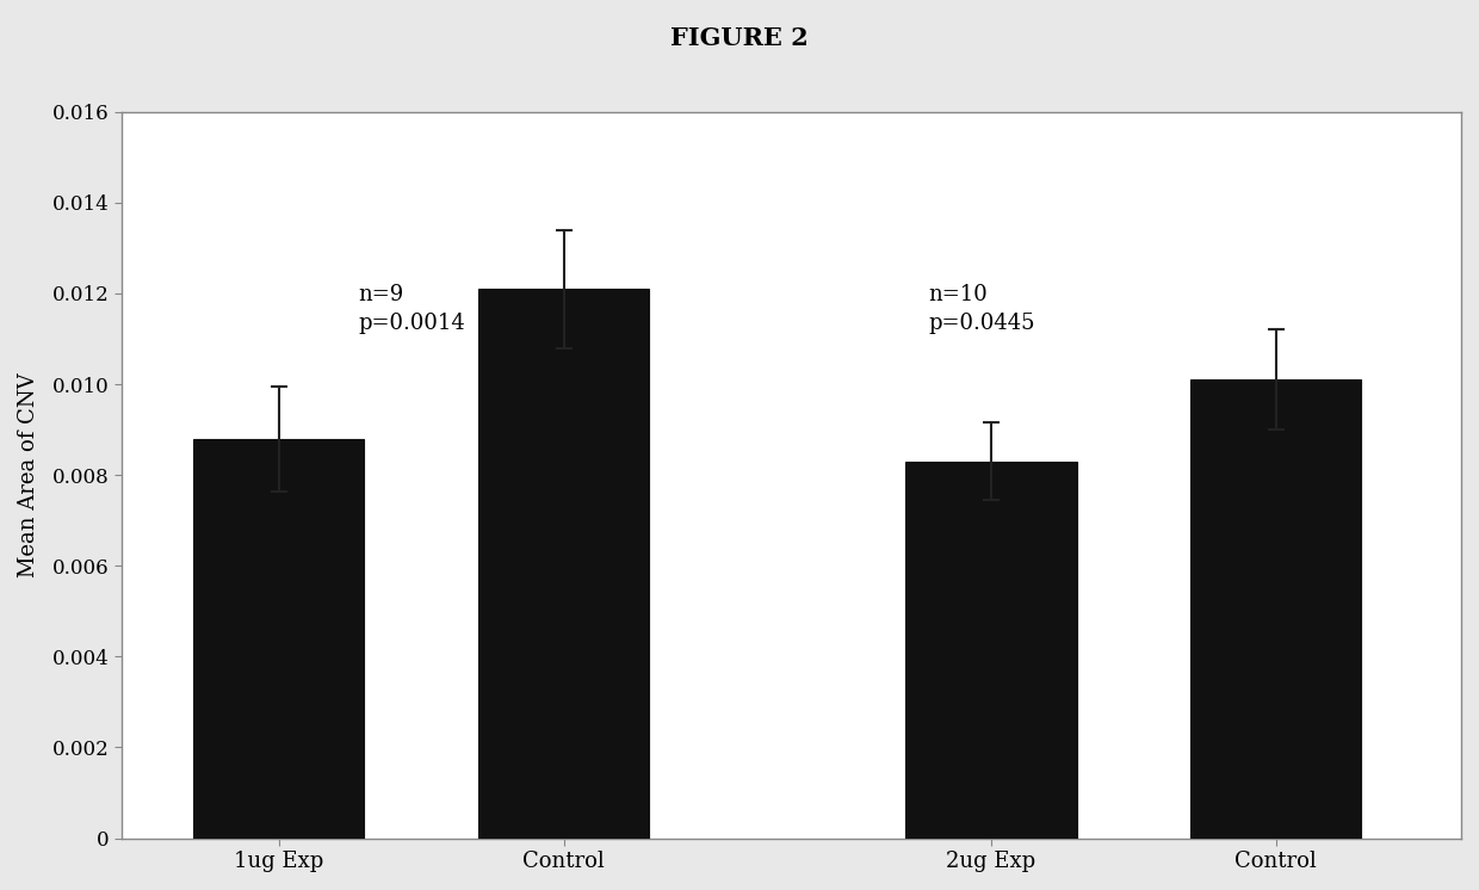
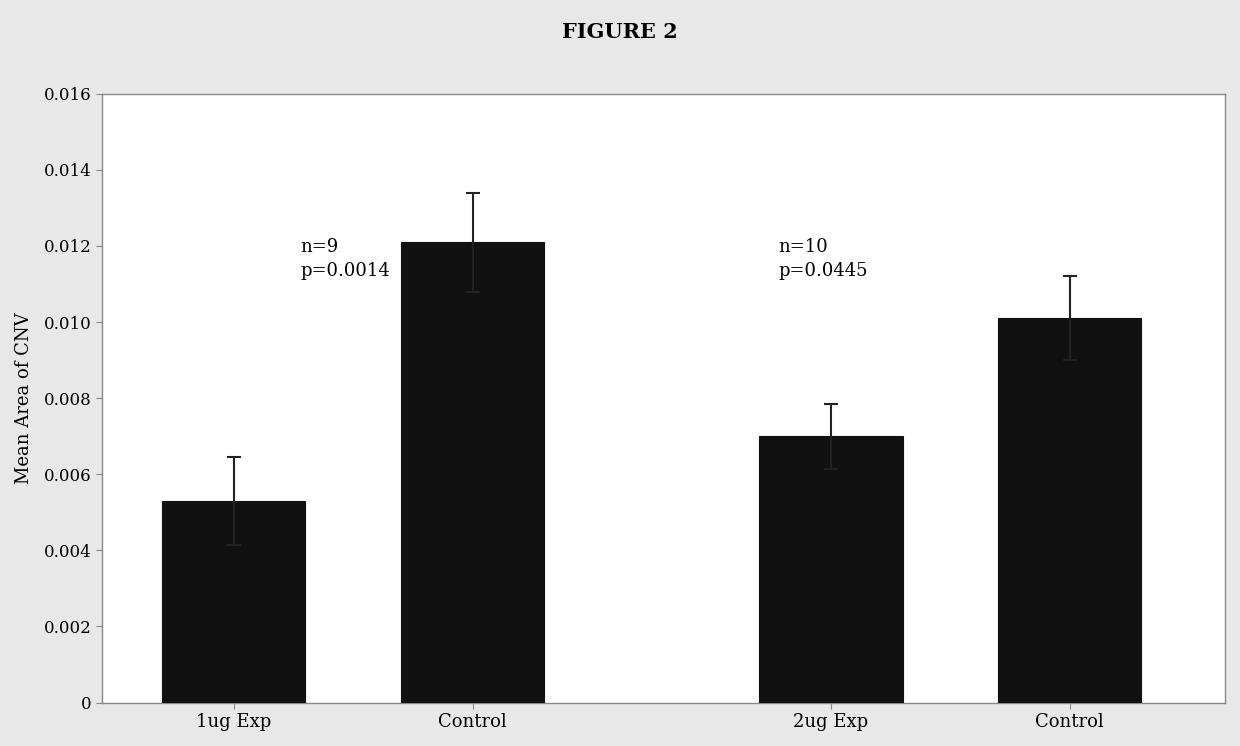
1ug Exp: 0.0088 -> 0.0053
2ug Exp: 0.0083 -> 0.0070
